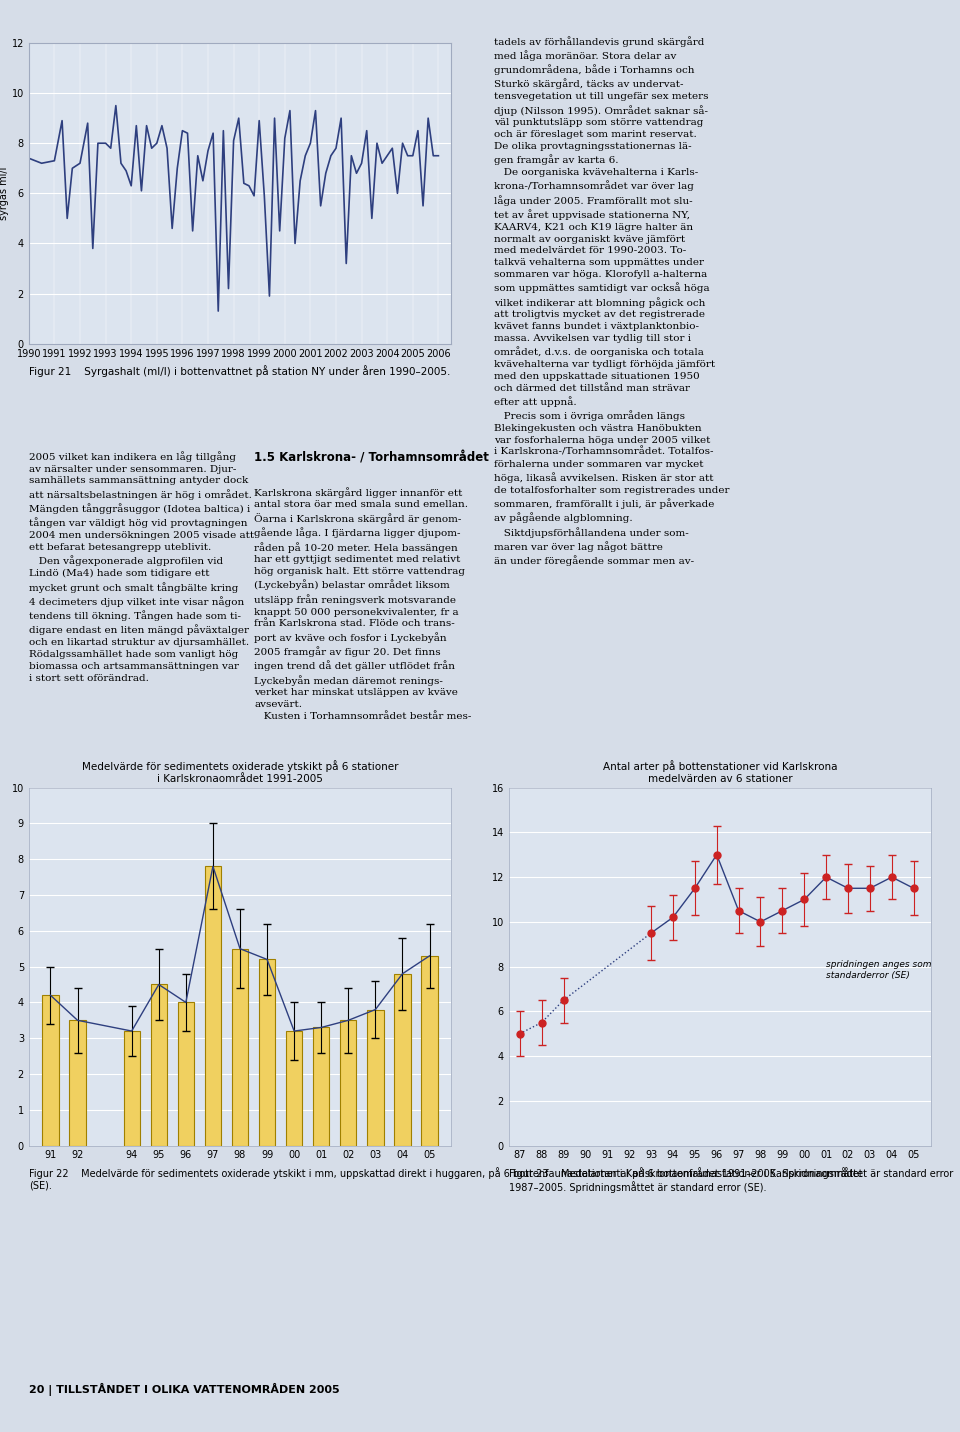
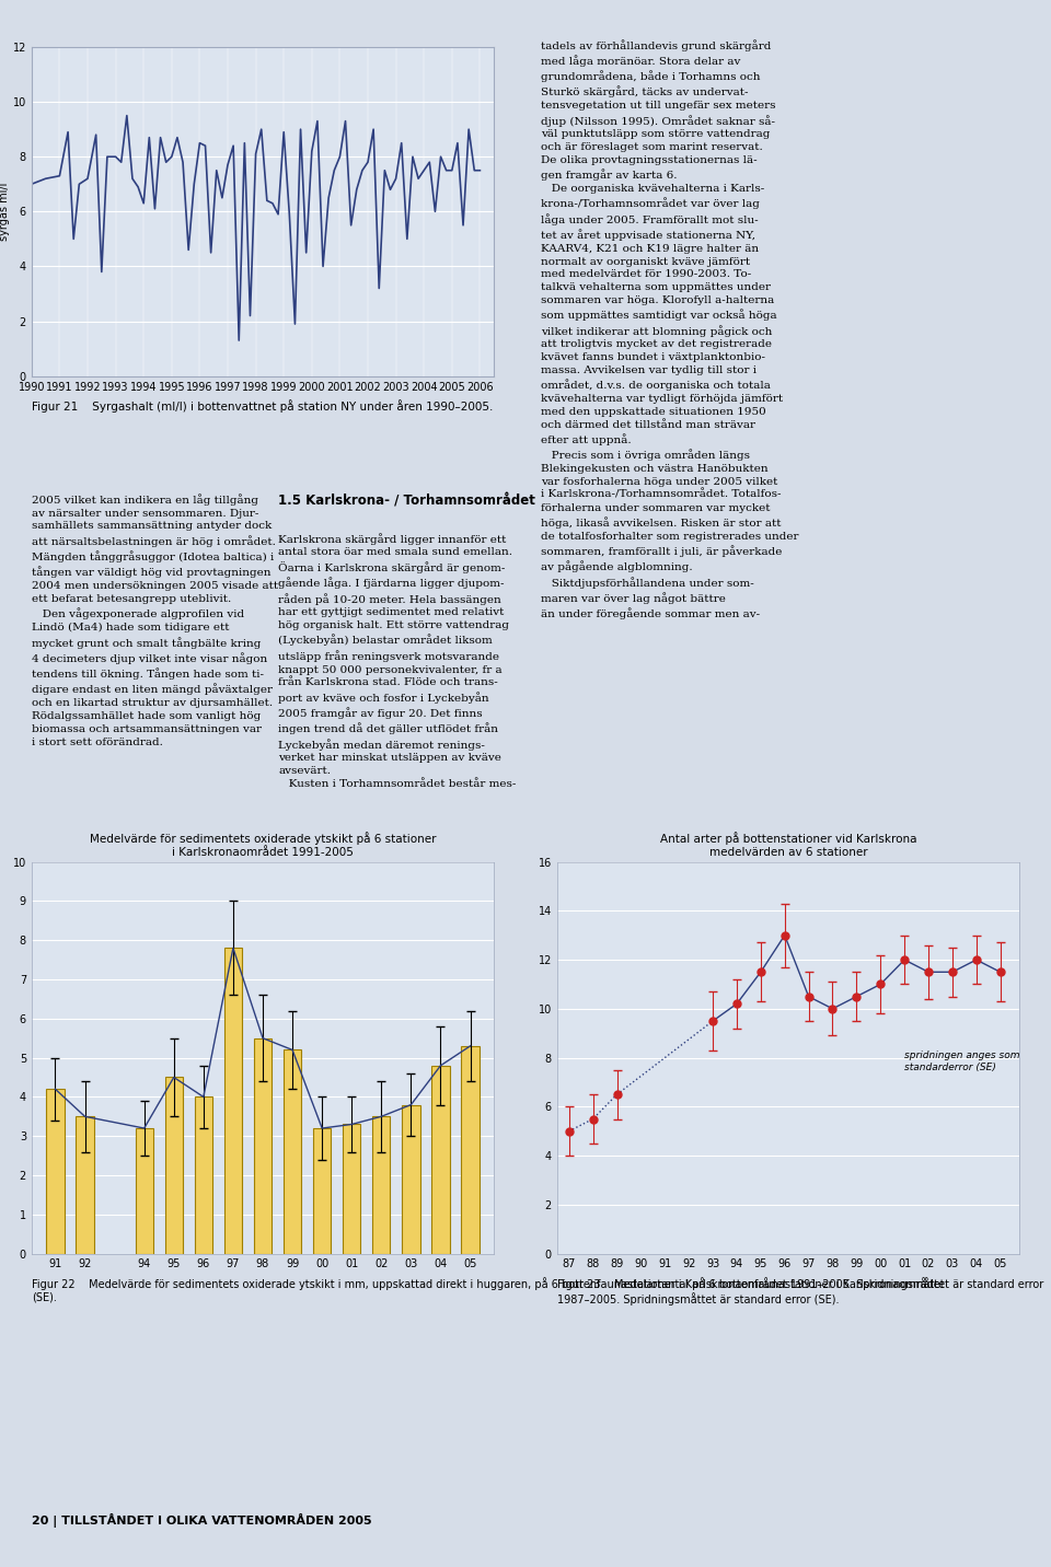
1990: 7.4 -> 7.0
